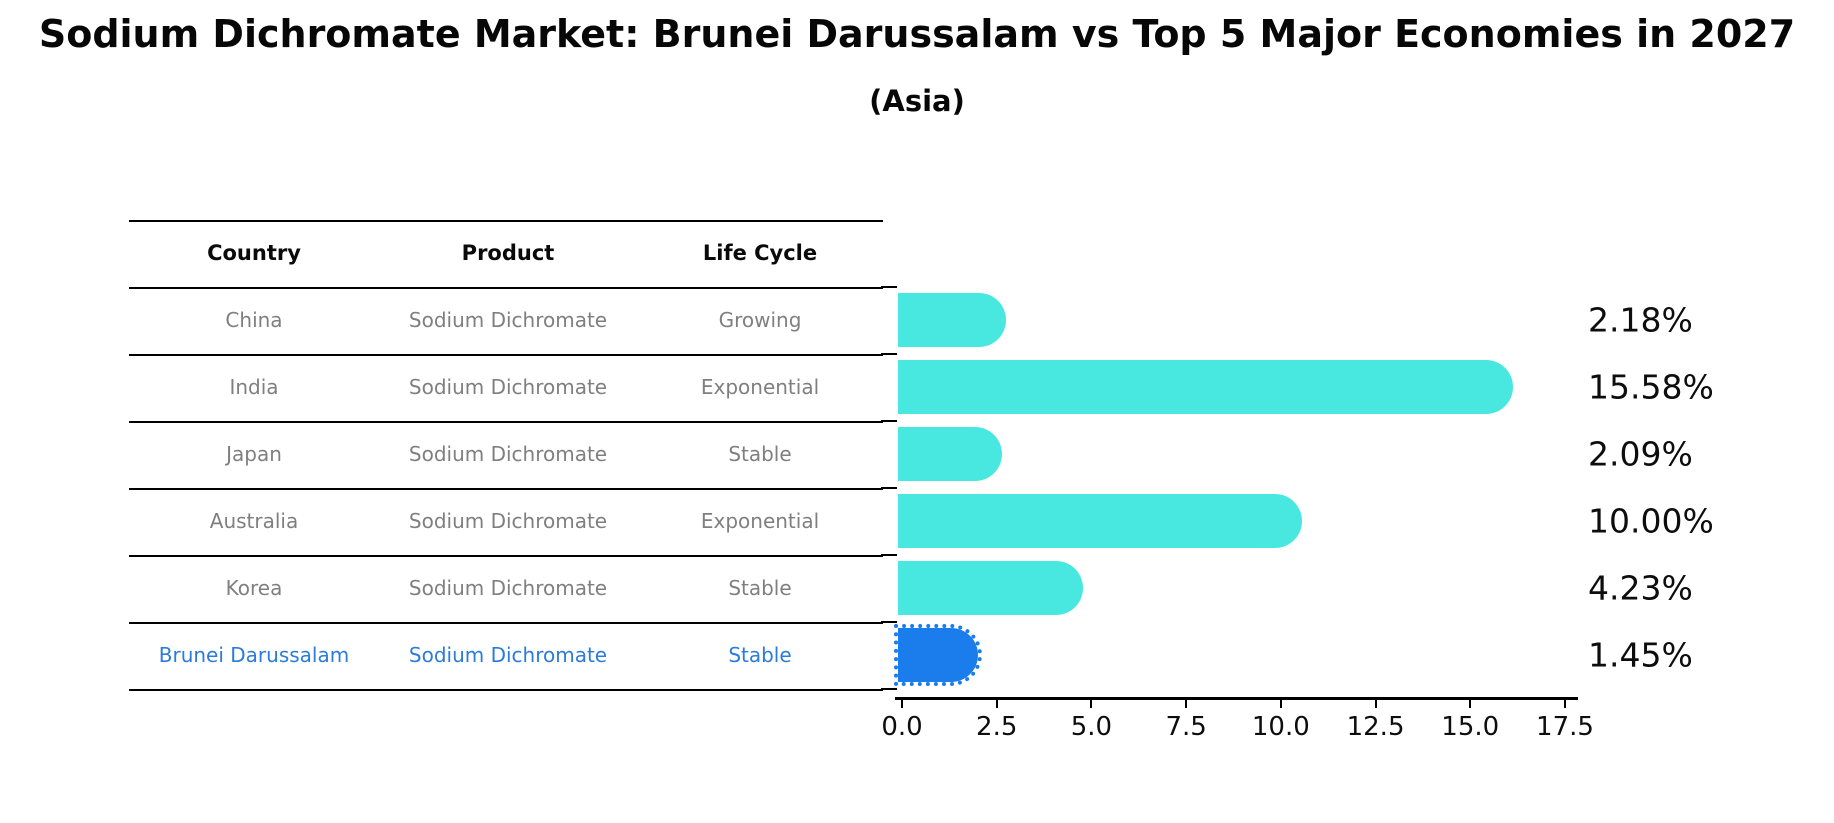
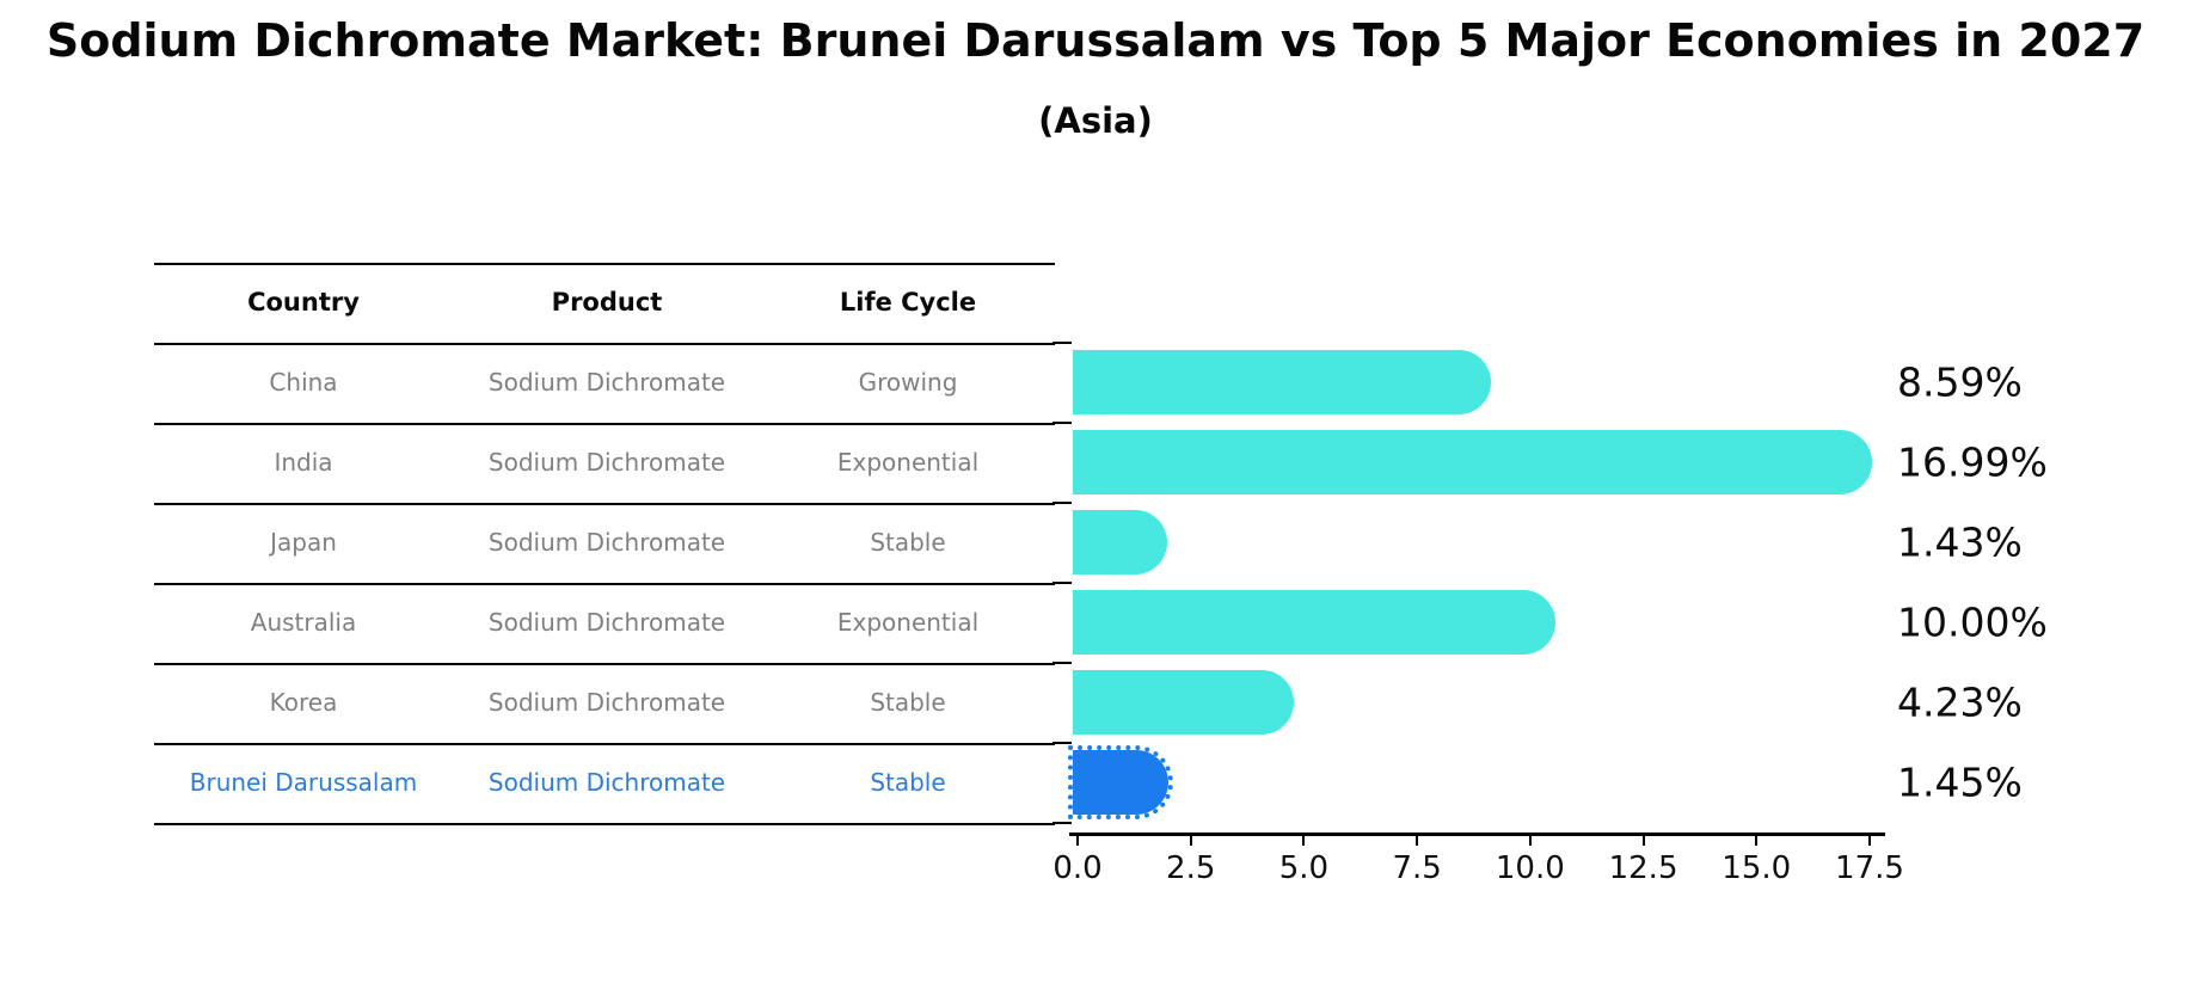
China: 2.18% -> 8.59%
India: 15.58% -> 16.99%
Japan: 2.09% -> 1.43%
